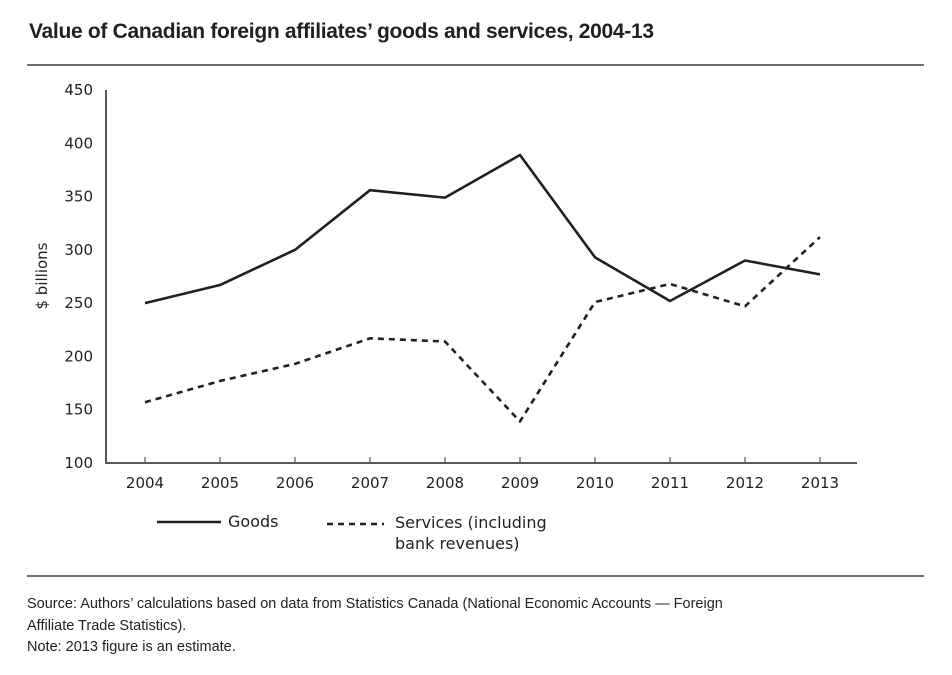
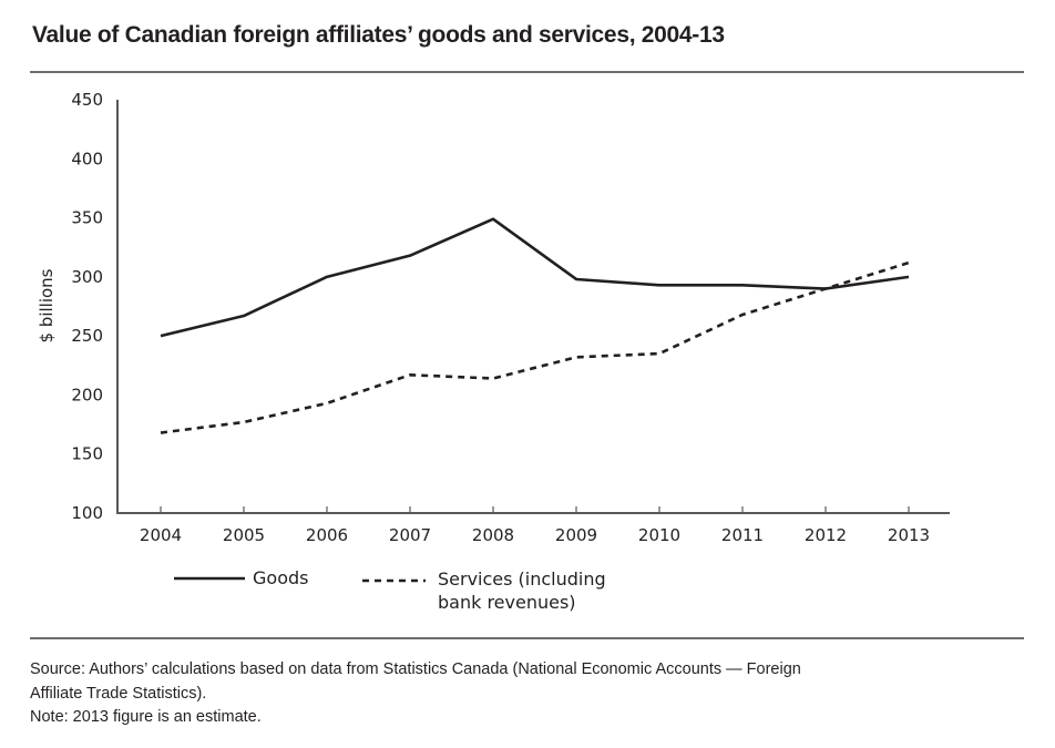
Services (including bank revenues)/2004: 157 -> 168
Goods/2007: 356 -> 318
Goods/2009: 389 -> 298
Services (including bank revenues)/2009: 139 -> 232
Services (including bank revenues)/2010: 251 -> 235
Goods/2011: 252 -> 293
Services (including bank revenues)/2012: 247 -> 290
Goods/2013: 277 -> 300
